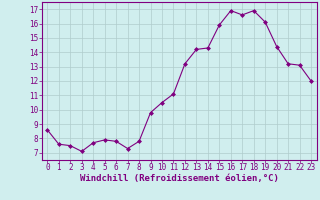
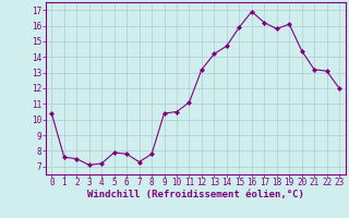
0: 8.6 -> 10.4
4: 7.7 -> 7.2
9: 9.8 -> 10.4
14: 14.3 -> 14.7
17: 16.6 -> 16.2
18: 16.9 -> 15.8
